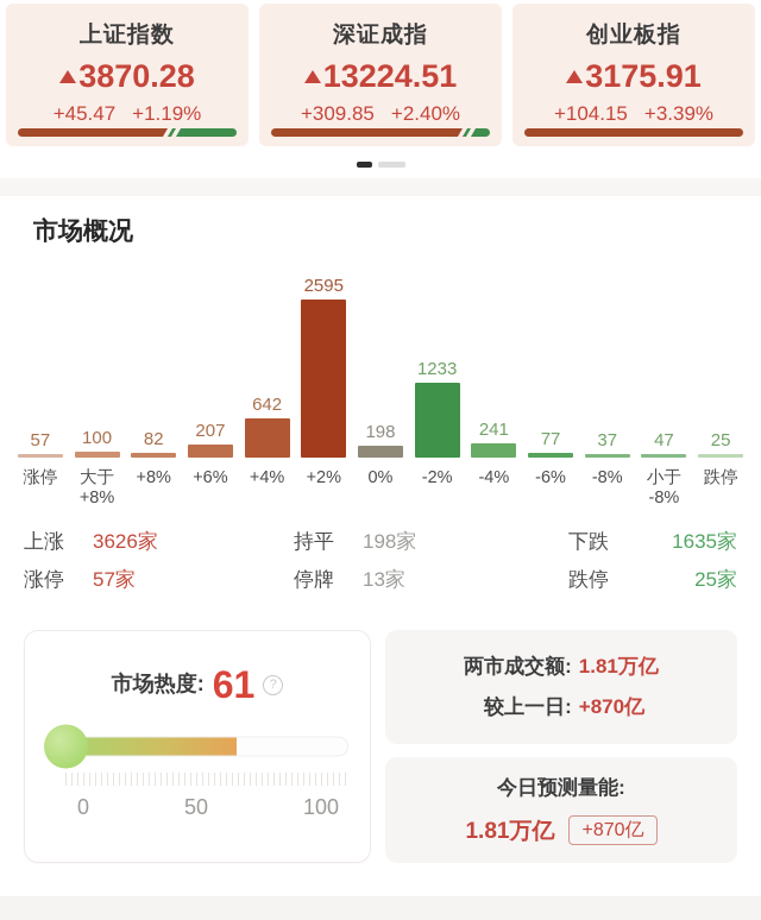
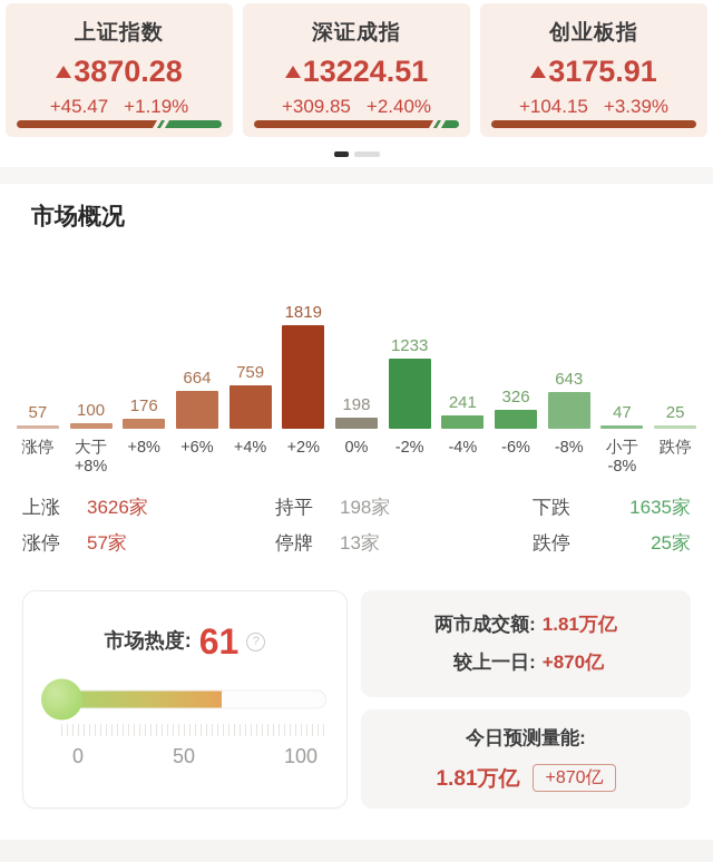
+8%: 82 -> 176
+6%: 207 -> 664
+4%: 642 -> 759
+2%: 2595 -> 1819
-6%: 77 -> 326
-8%: 37 -> 643
